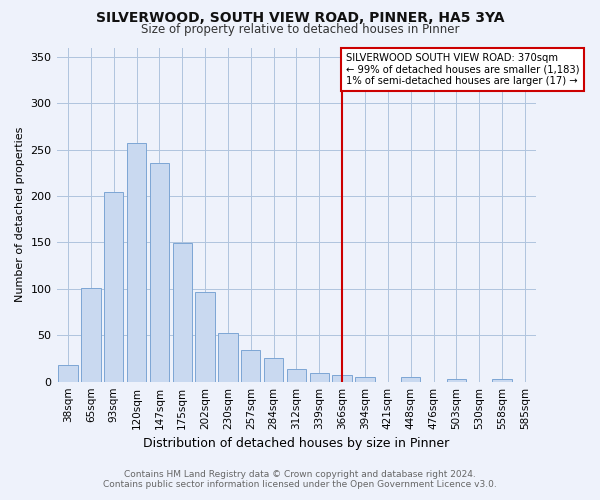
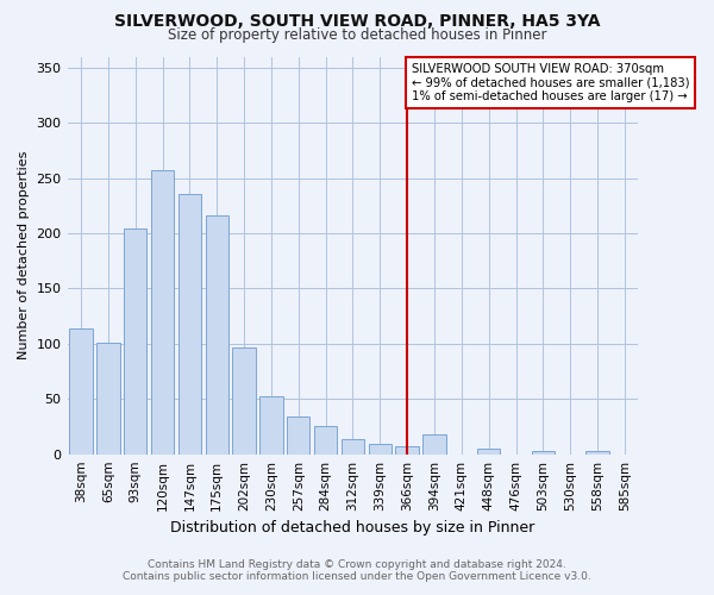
38sqm: 18 -> 114
175sqm: 149 -> 216
394sqm: 5 -> 18
